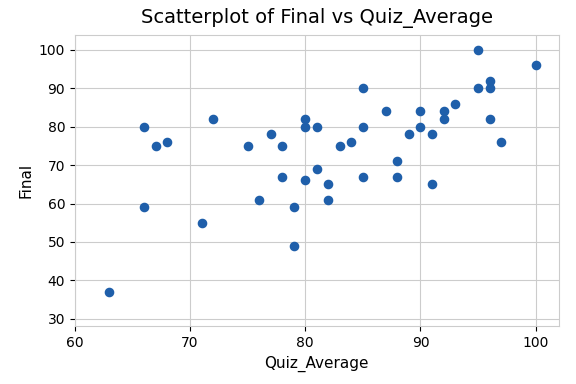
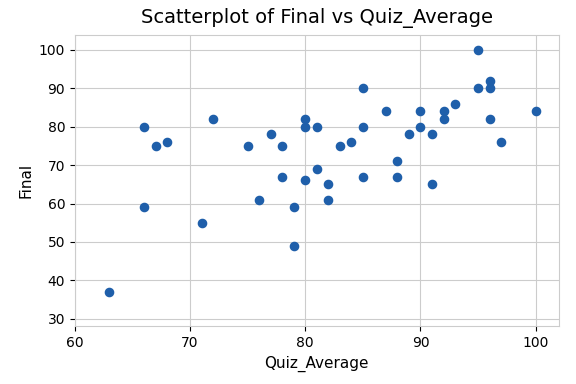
100: 96 -> 84
